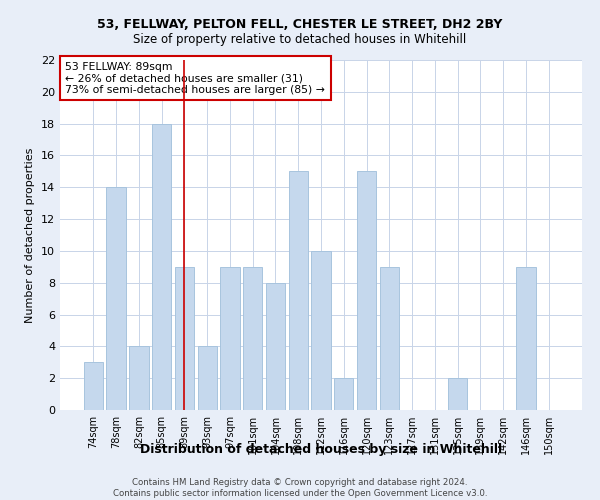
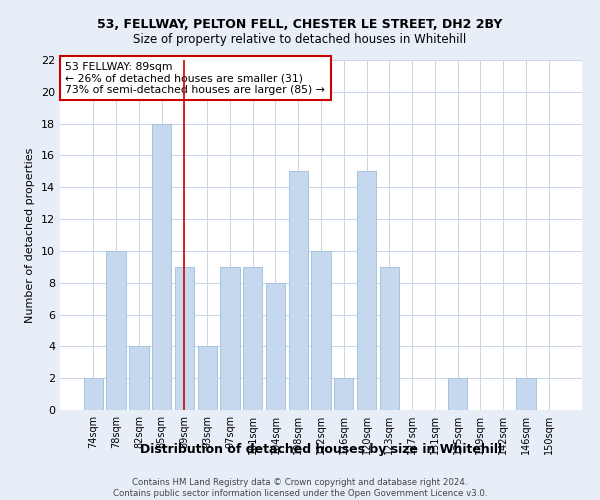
74sqm: 3 -> 2
78sqm: 14 -> 10
146sqm: 9 -> 2
